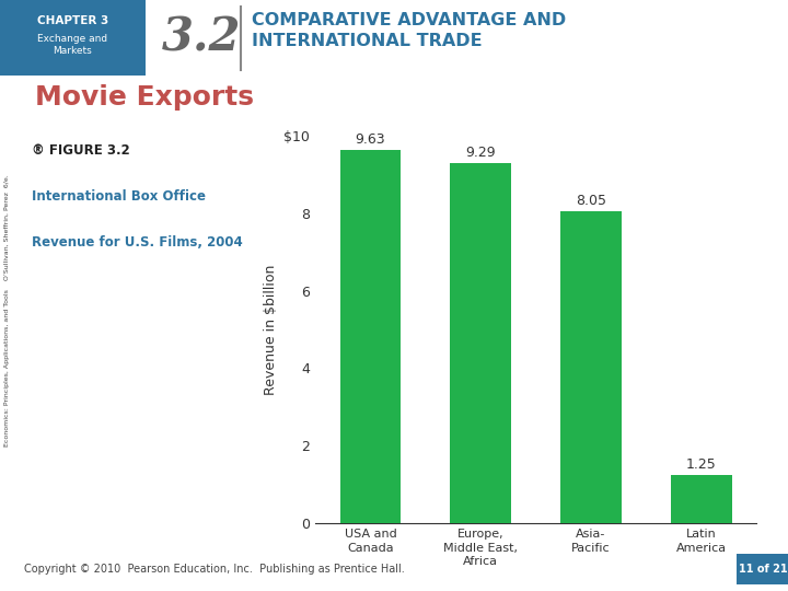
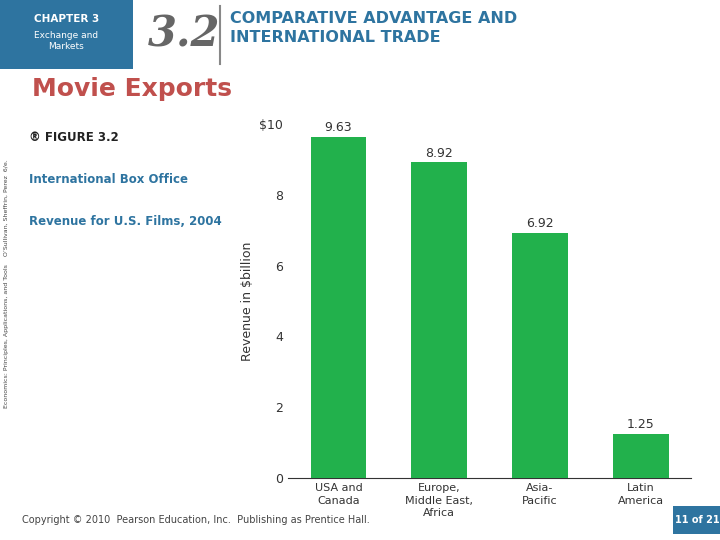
Europe, Middle East, Africa: 9.29 -> 8.92
Asia- Pacific: 8.05 -> 6.92
